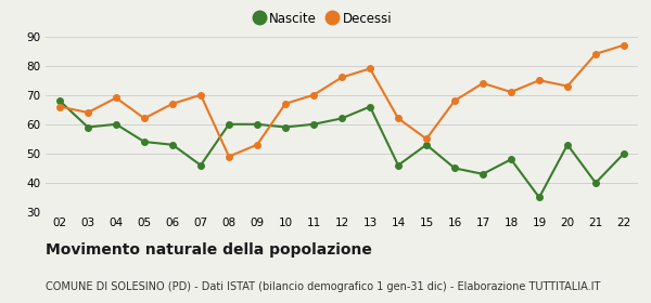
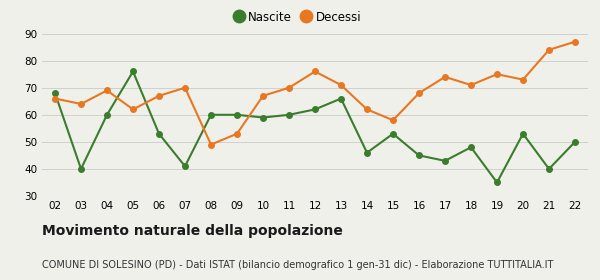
Nascite/03: 59 -> 40
Nascite/05: 54 -> 76
Nascite/07: 46 -> 41
Decessi/13: 79 -> 71
Decessi/15: 55 -> 58
